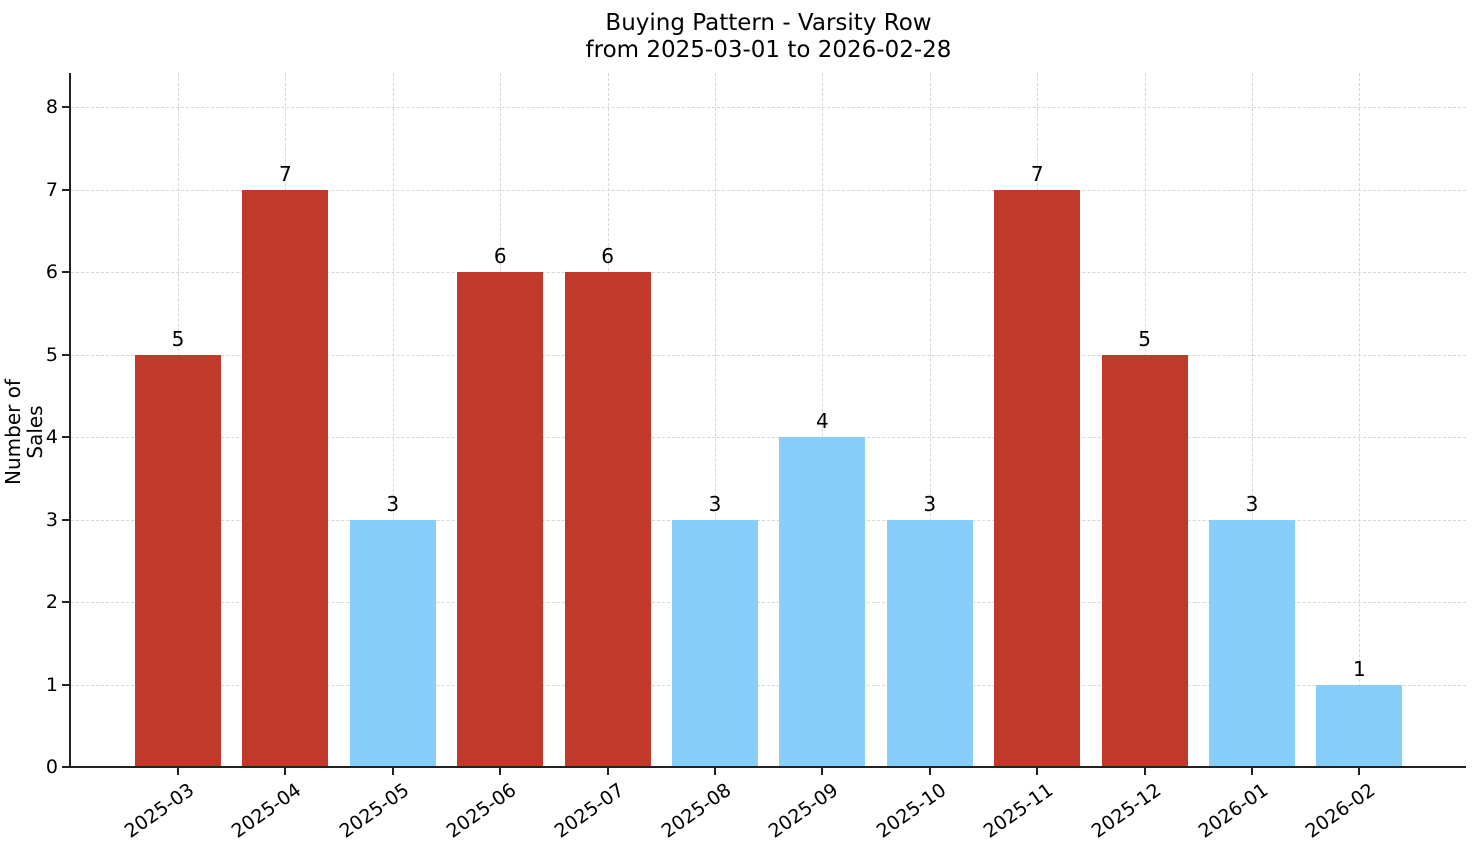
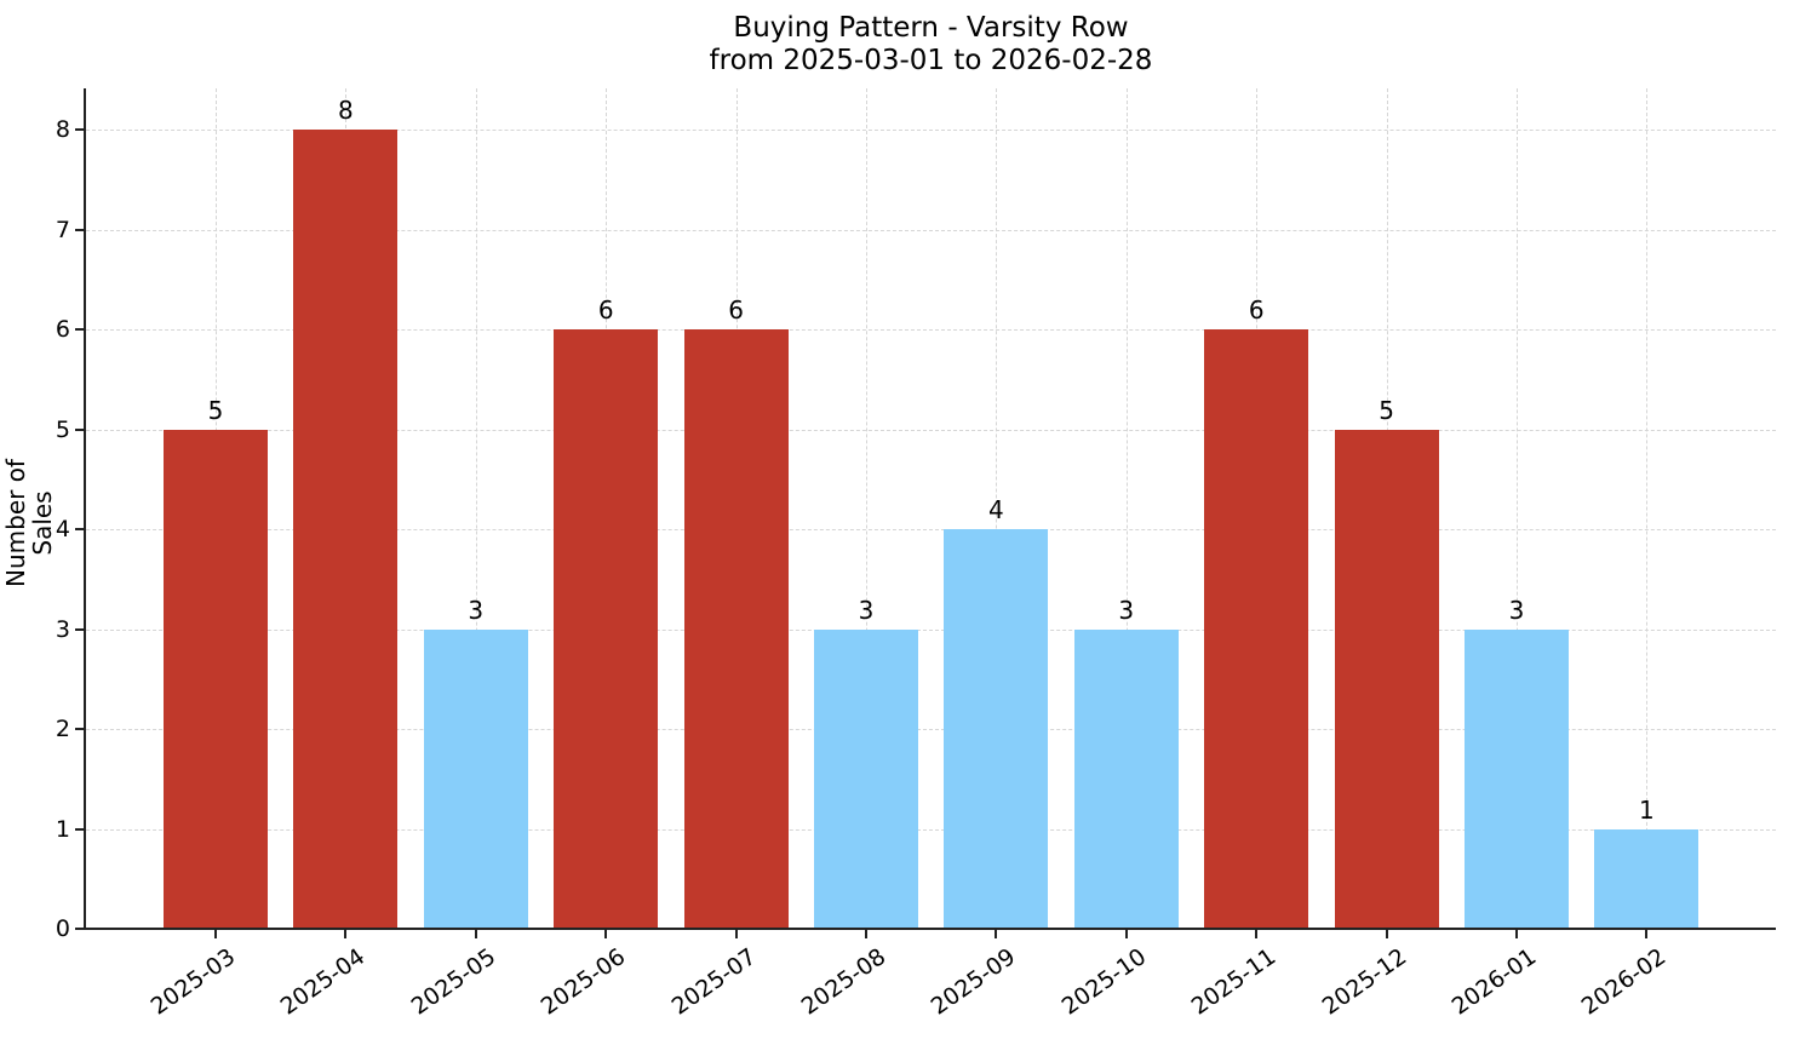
2025-04: 7 -> 8
2025-11: 7 -> 6
